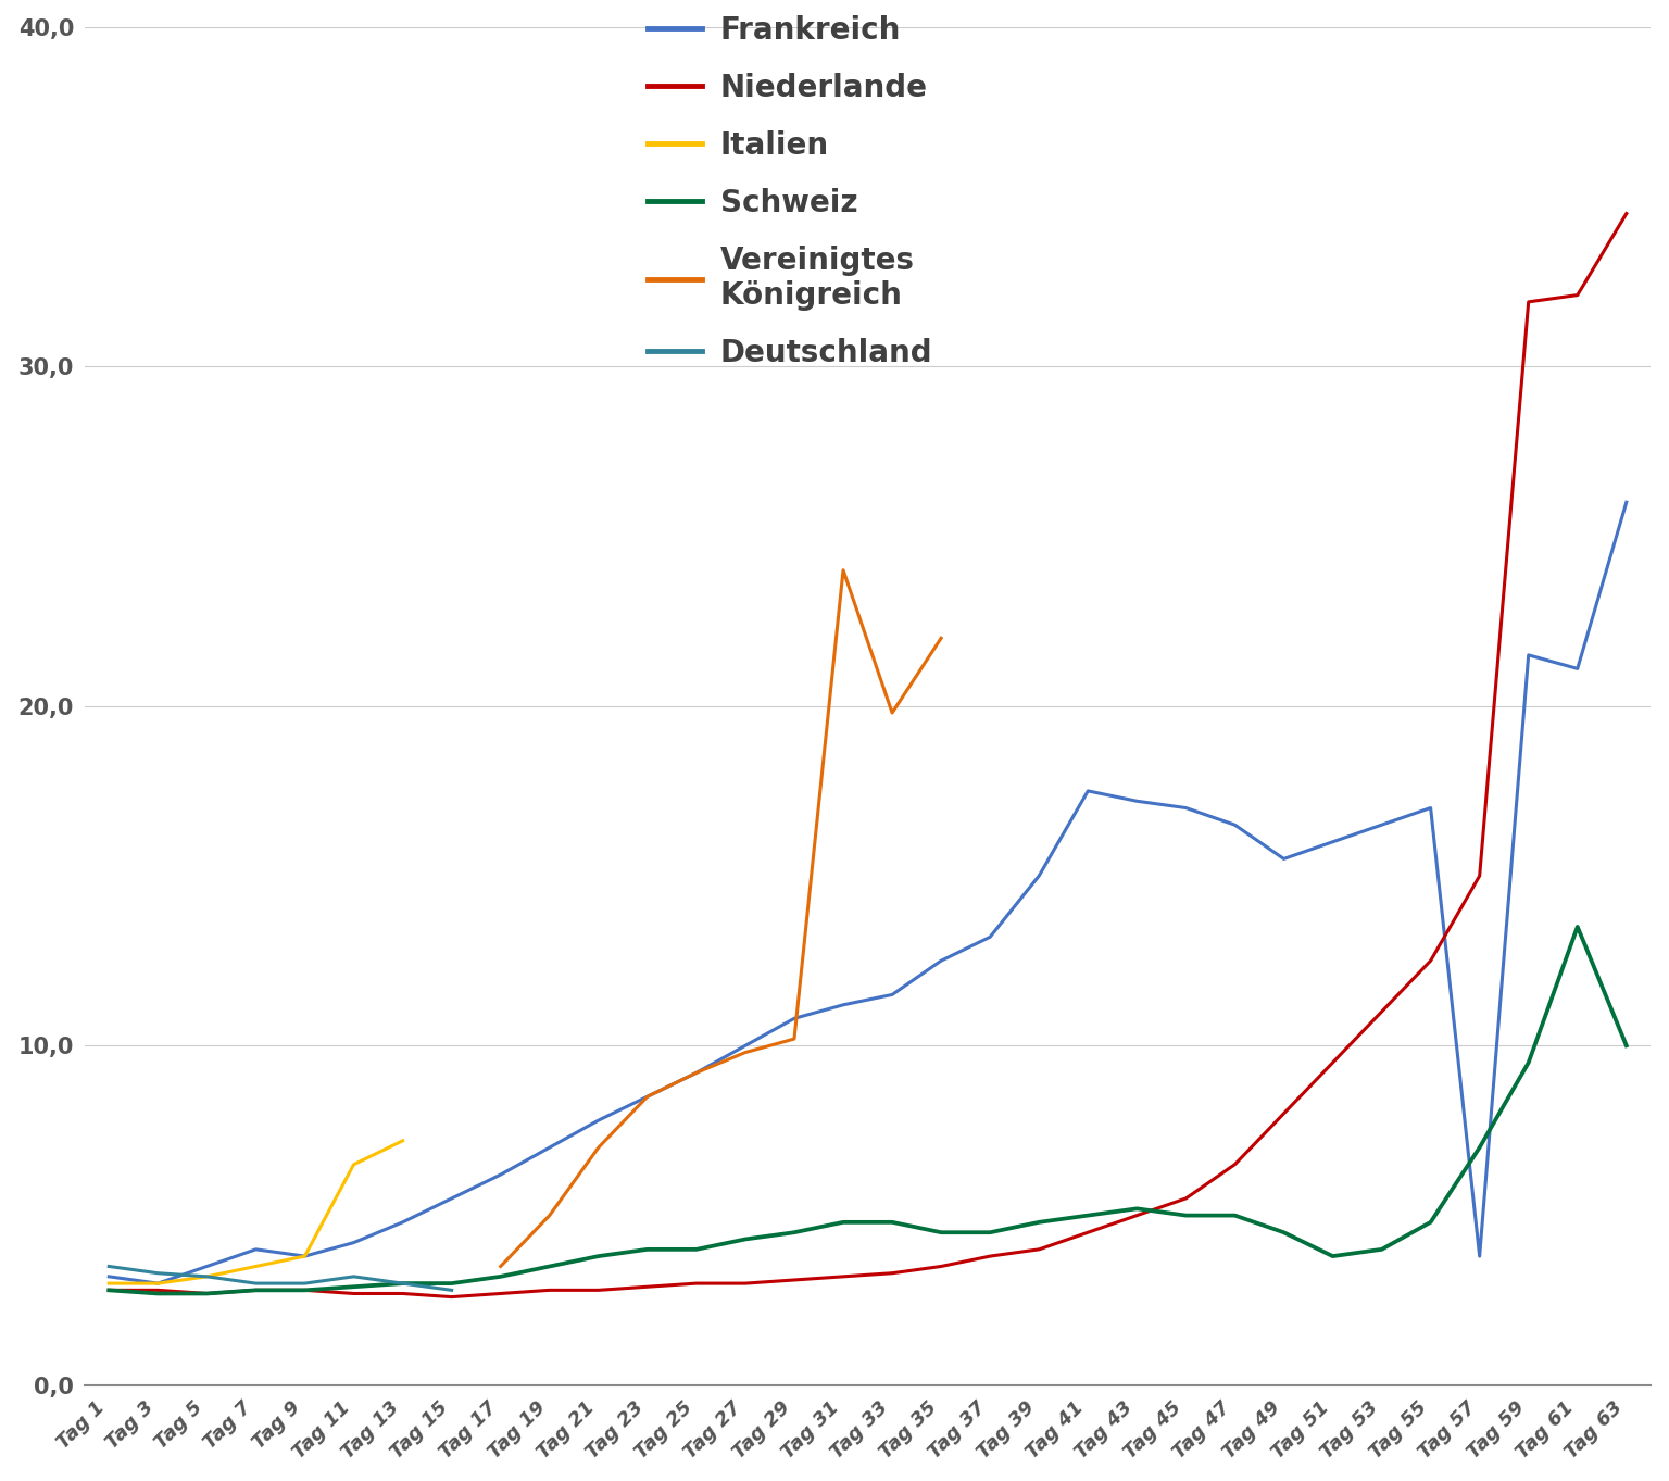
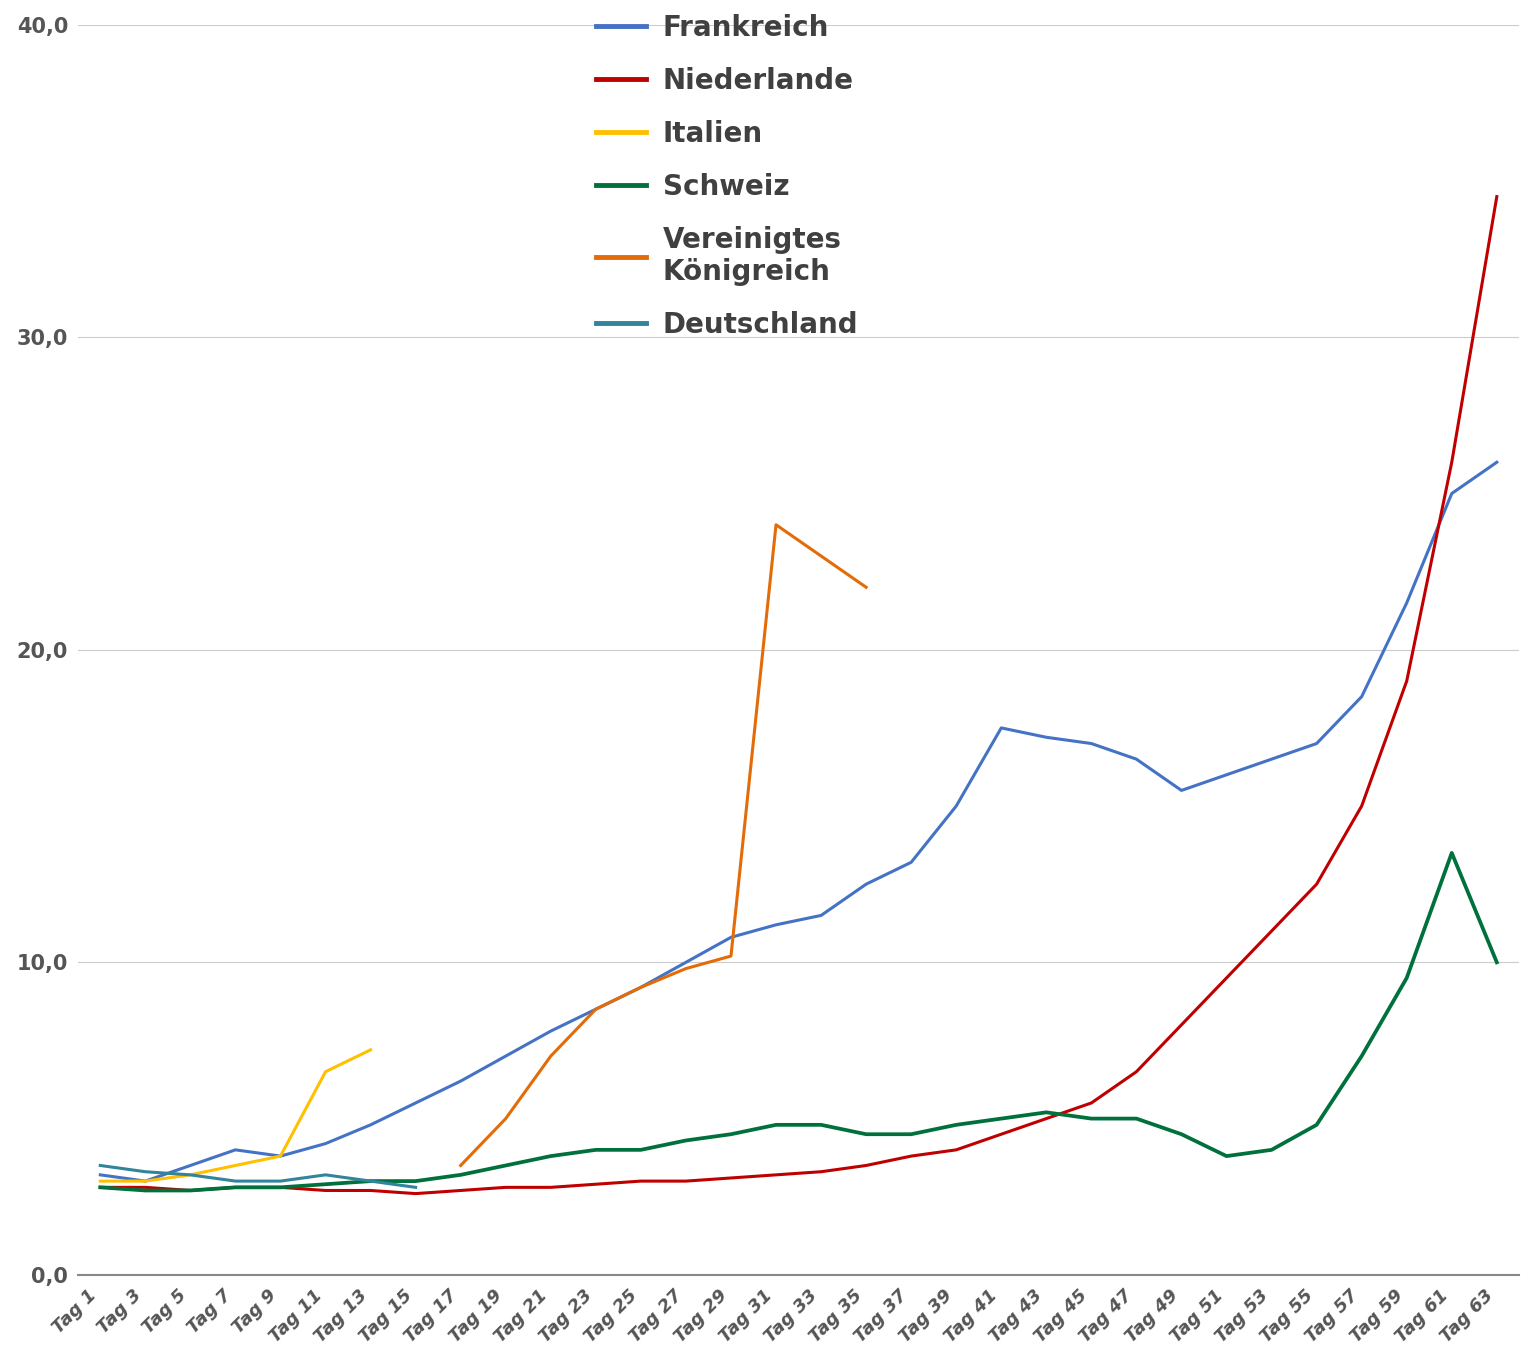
Vereinigtes Königreich/Tag 33: 19,8 -> 23,0
Frankreich/Tag 57: 3,8 -> 18,5
Niederlande/Tag 59: 31,9 -> 19,0
Frankreich/Tag 61: 21,1 -> 25,0
Niederlande/Tag 61: 32,1 -> 26,0
